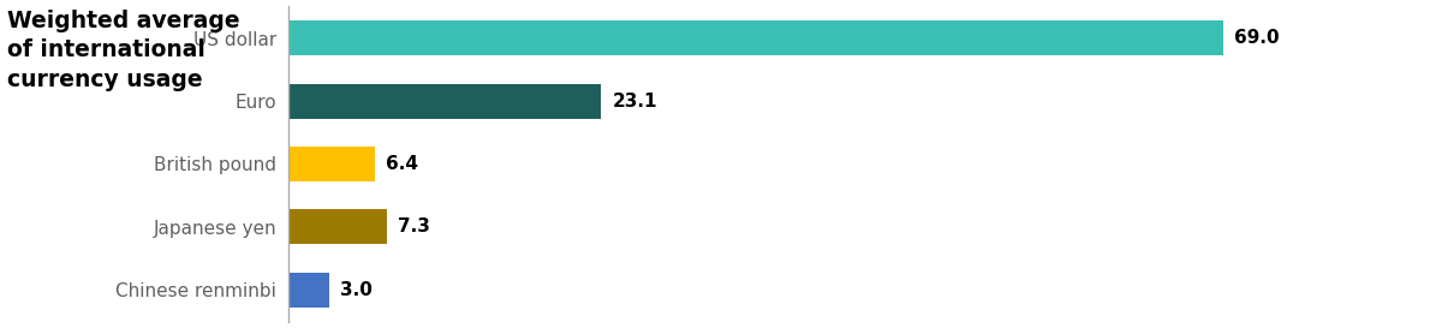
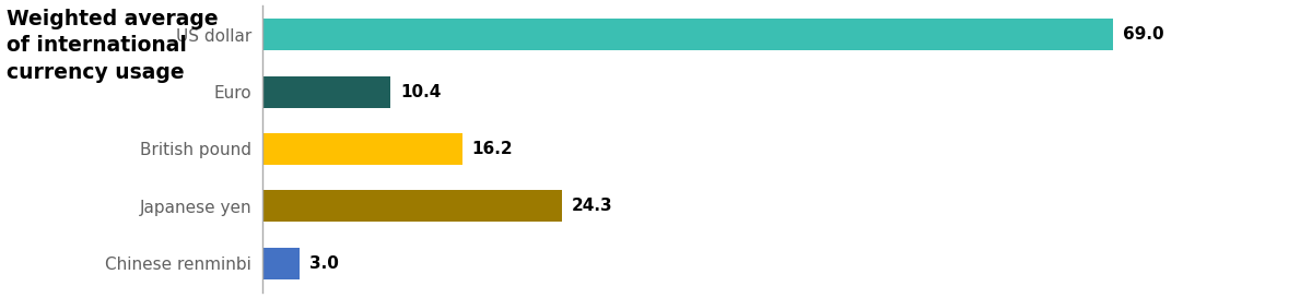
Euro: 23.1 -> 10.4
British pound: 6.4 -> 16.2
Japanese yen: 7.3 -> 24.3
